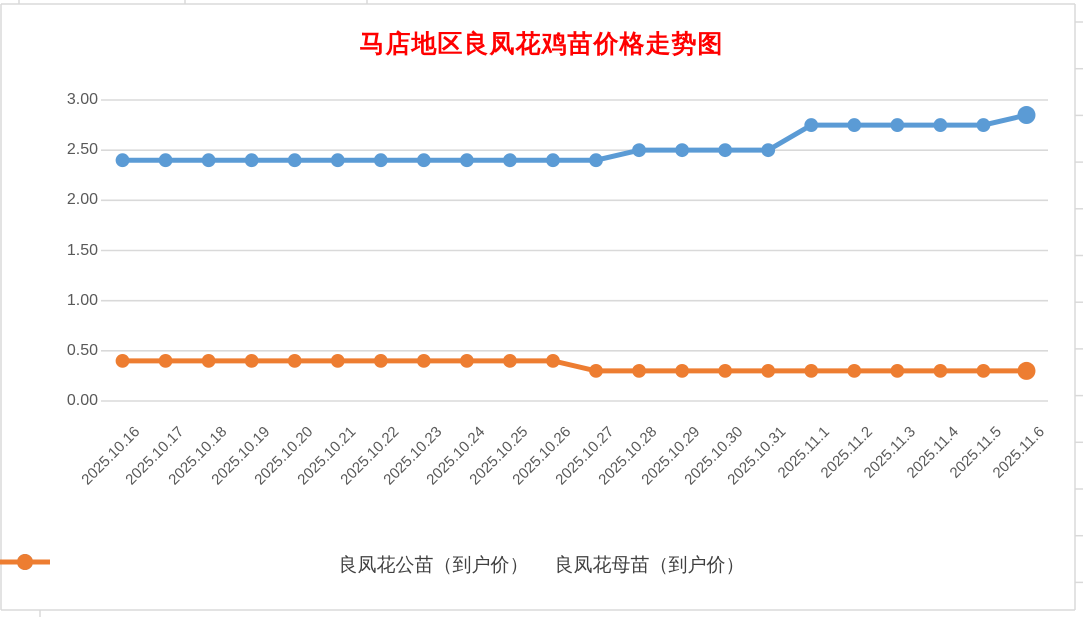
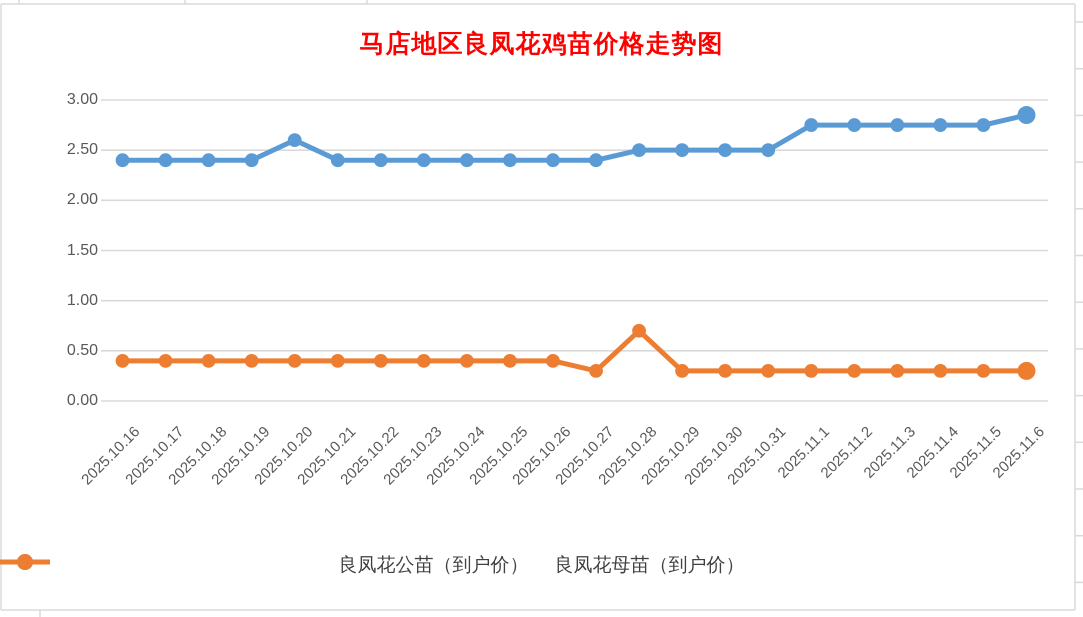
良凤花公苗（到户价）/2025.10.20: 2.40 -> 2.60
良凤花母苗（到户价）/2025.10.28: 0.3 -> 0.7
